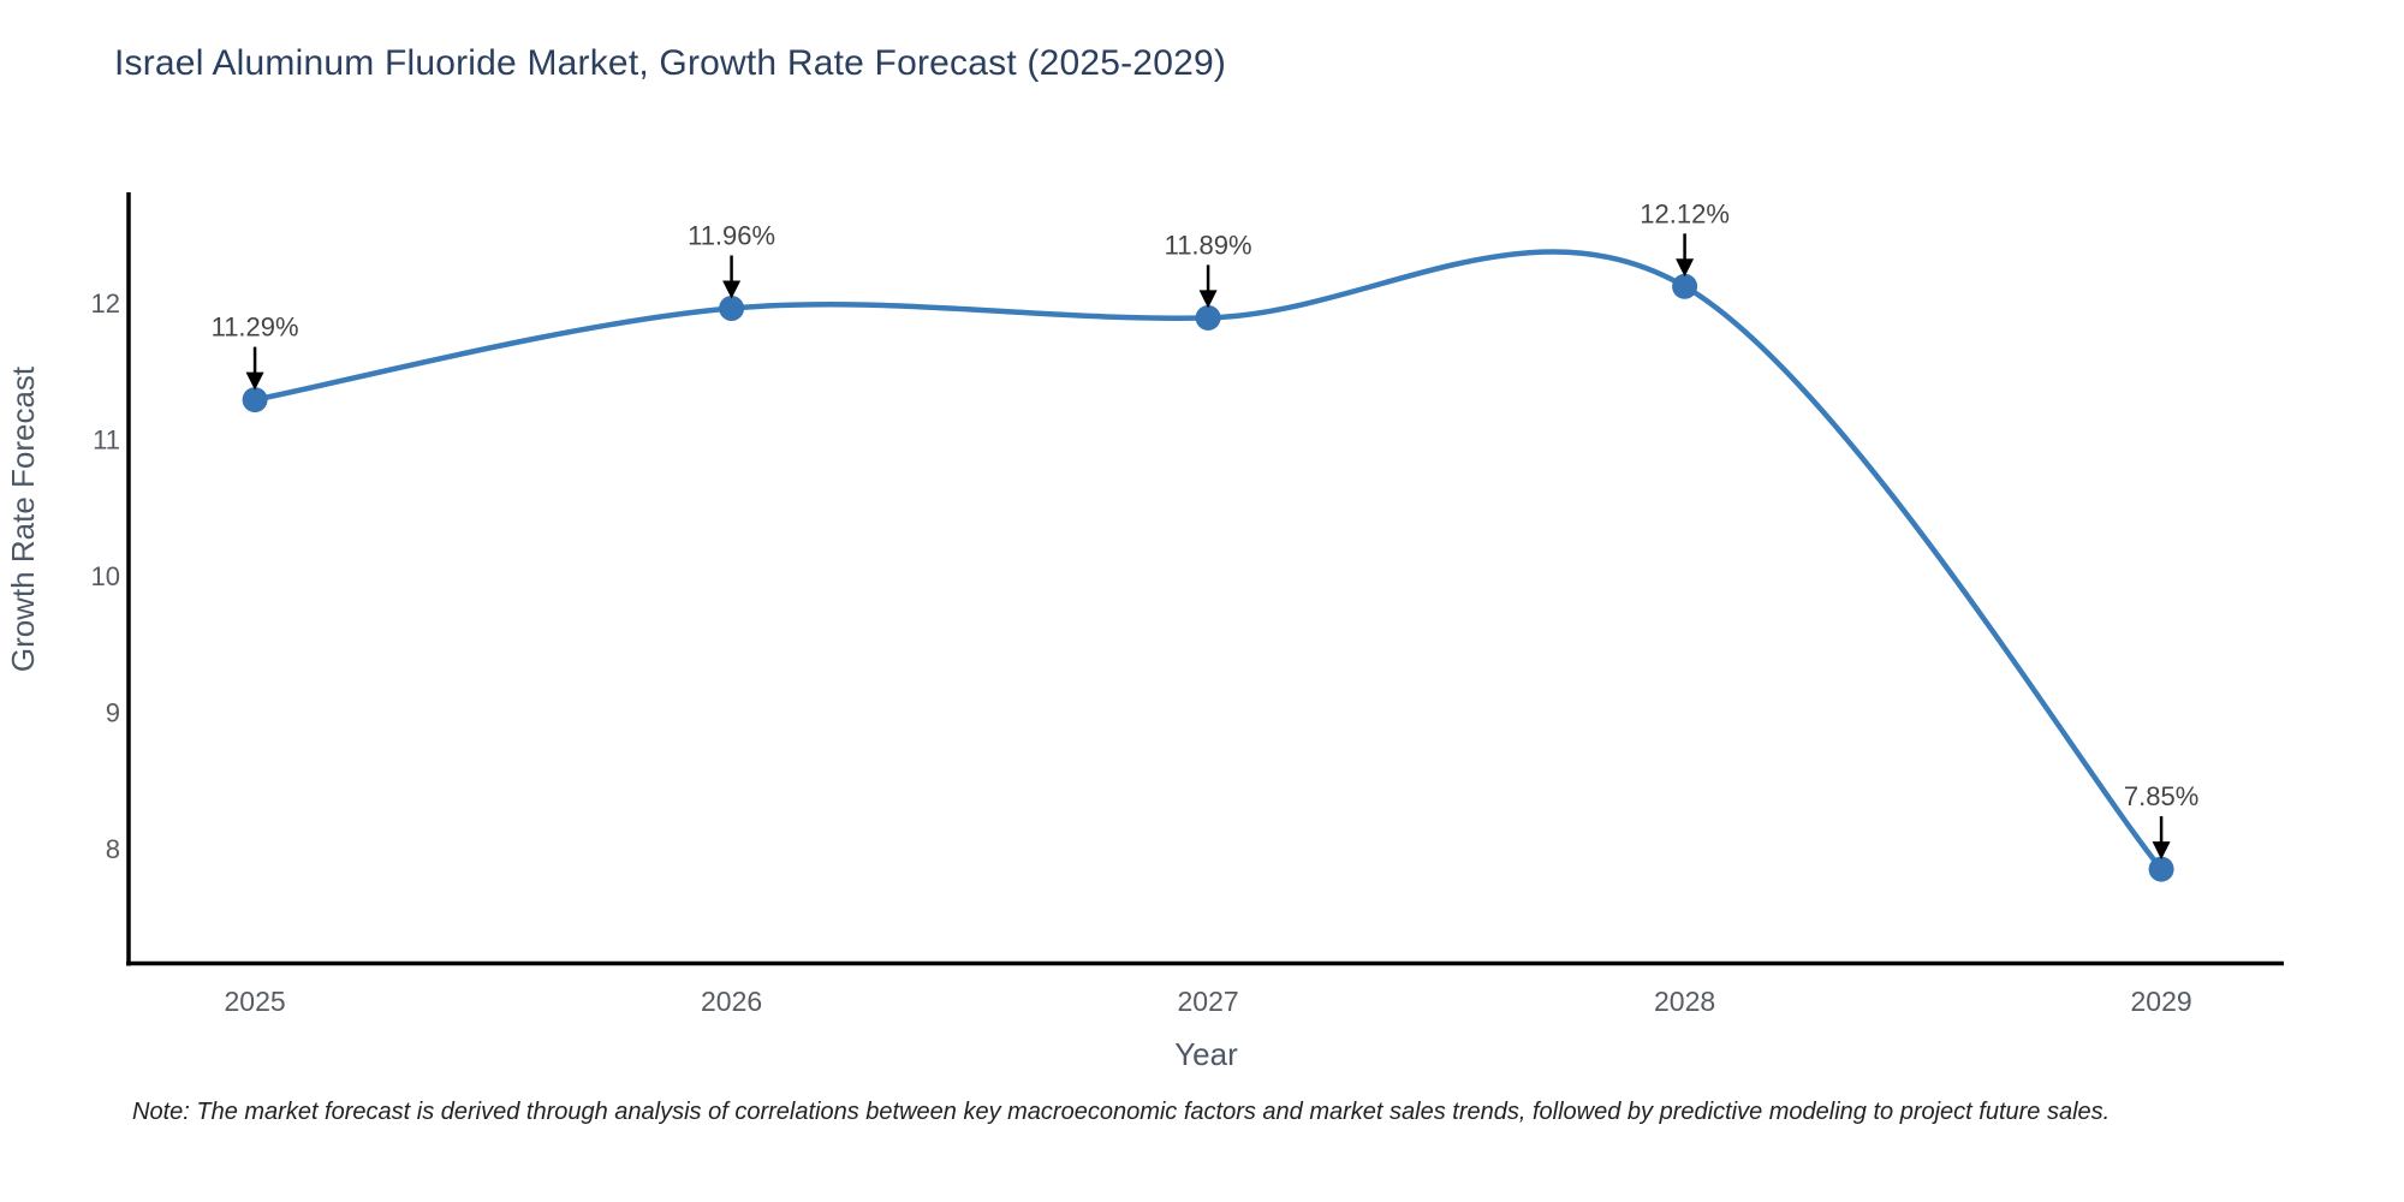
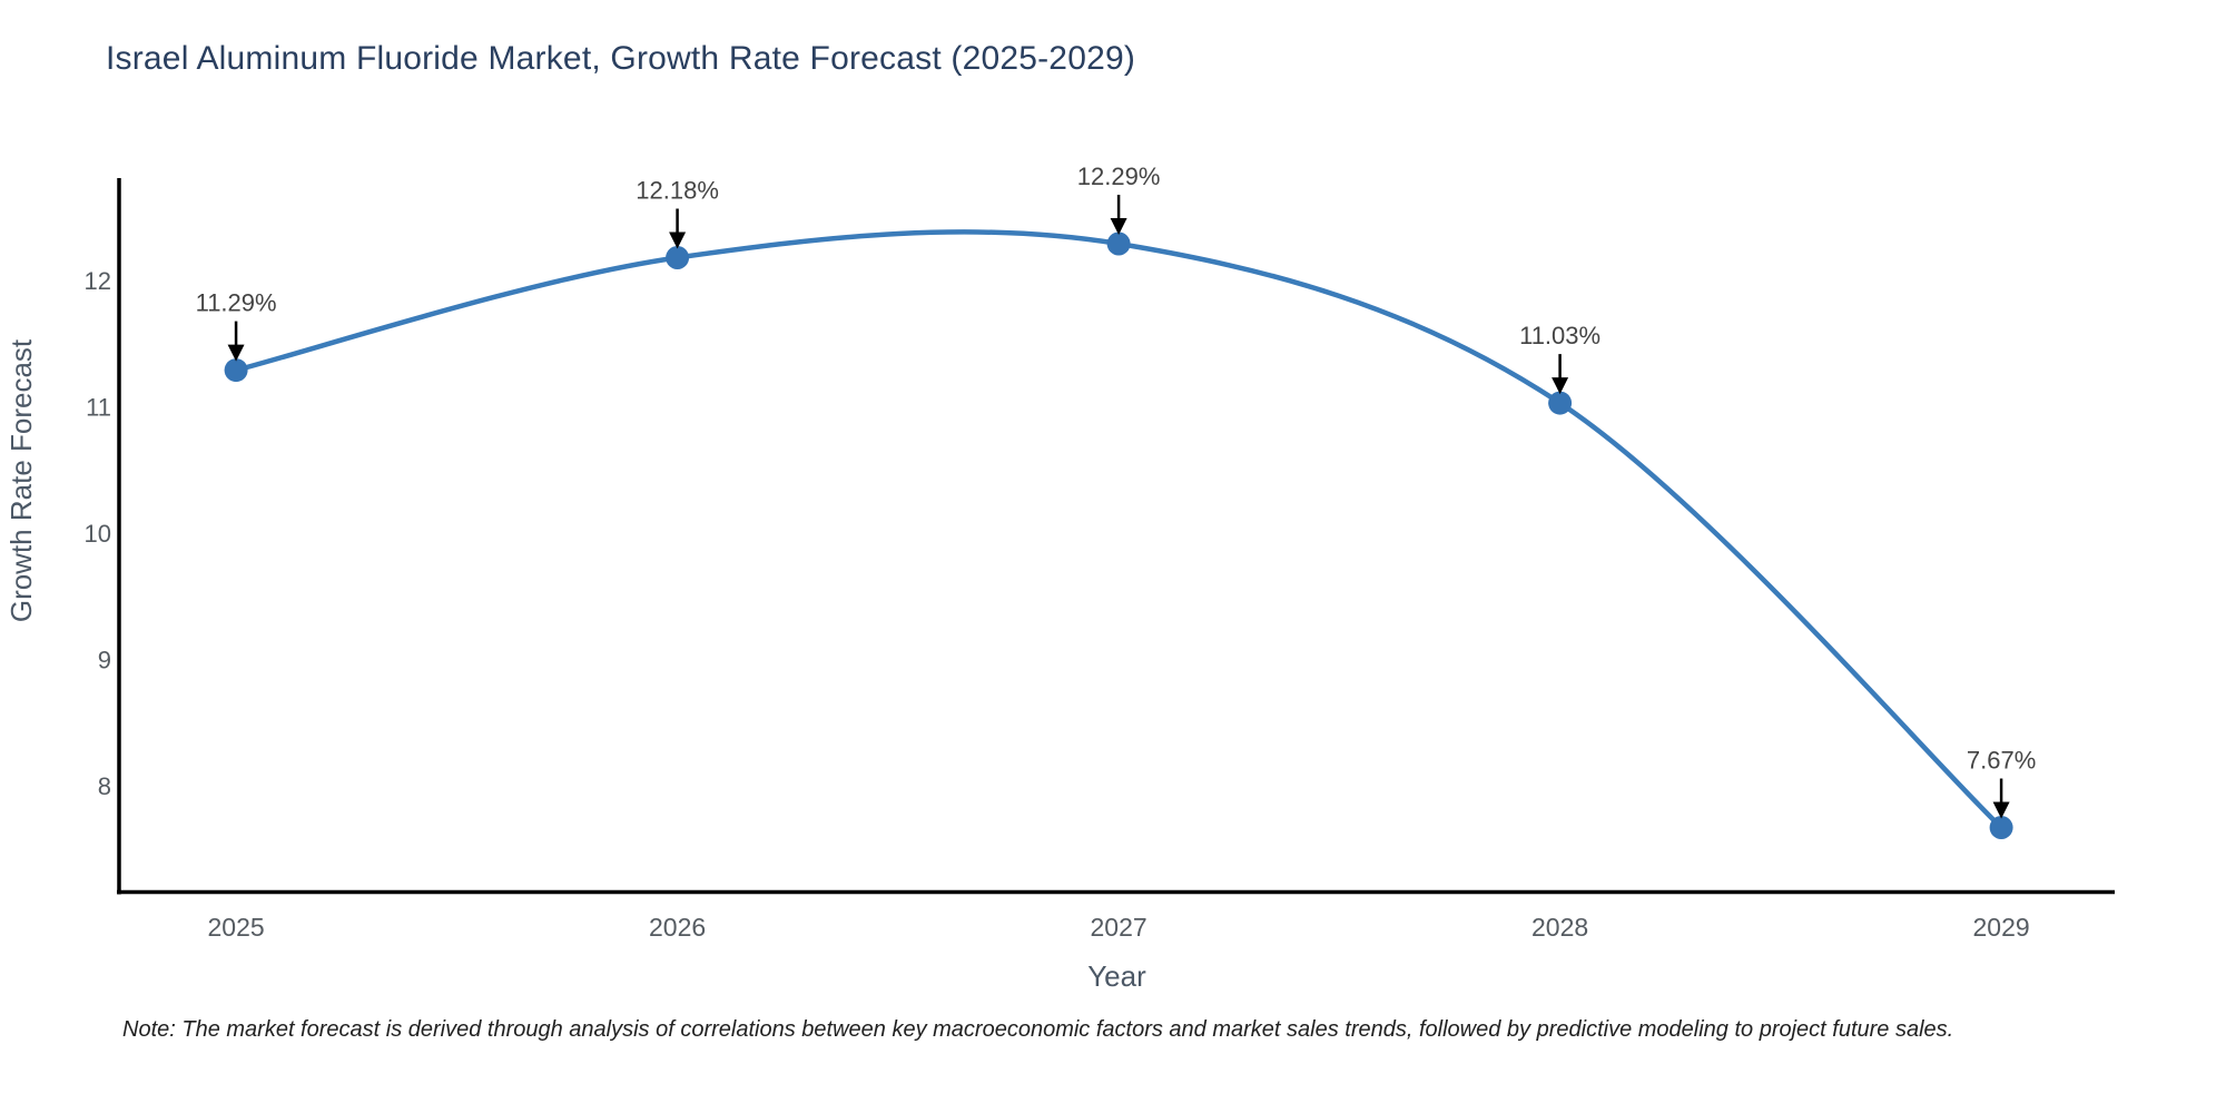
2026: 11.96% -> 12.18%
2027: 11.89% -> 12.29%
2028: 12.12% -> 11.03%
2029: 7.85% -> 7.67%
